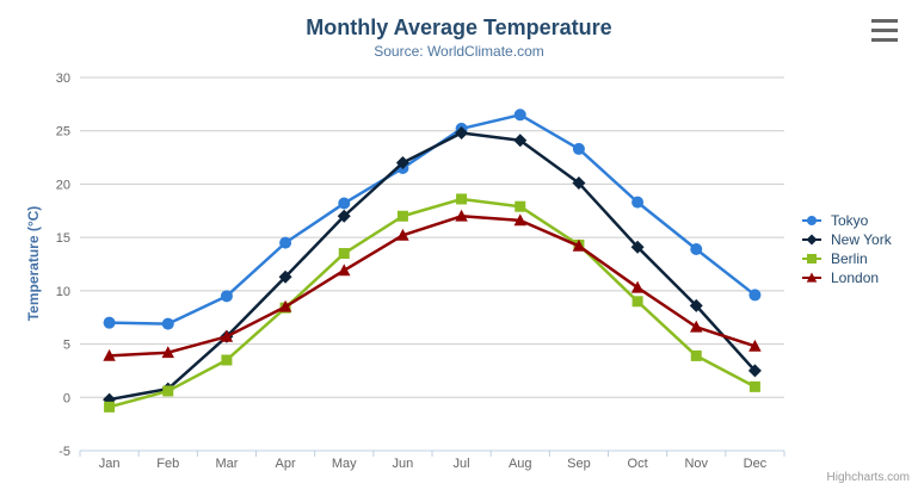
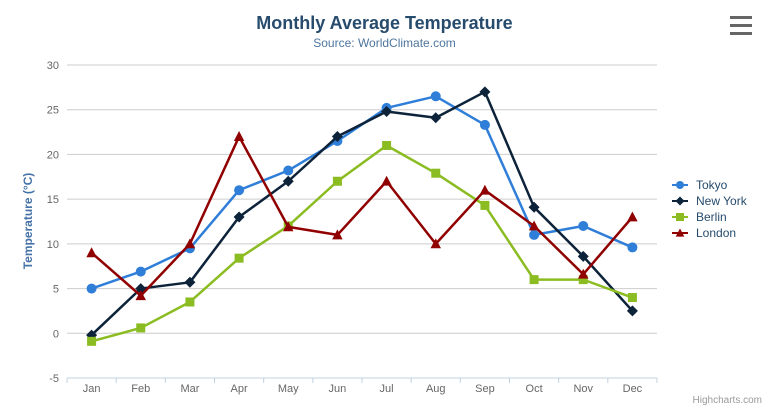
Tokyo/Jan: 7 -> 5
London/Jan: 4 -> 9
New York/Feb: 1 -> 5
London/Mar: 6 -> 10
Tokyo/Apr: 14 -> 16
New York/Apr: 11 -> 13
London/Apr: 8 -> 22
Berlin/May: 14 -> 12
London/Jun: 15 -> 11
Berlin/Jul: 19 -> 21
London/Aug: 17 -> 10
New York/Sep: 20 -> 27
London/Sep: 14 -> 16
Tokyo/Oct: 18 -> 11
Berlin/Oct: 9 -> 6
London/Oct: 10 -> 12
Tokyo/Nov: 14 -> 12
Berlin/Nov: 4 -> 6
Berlin/Dec: 1 -> 4
London/Dec: 5 -> 13
